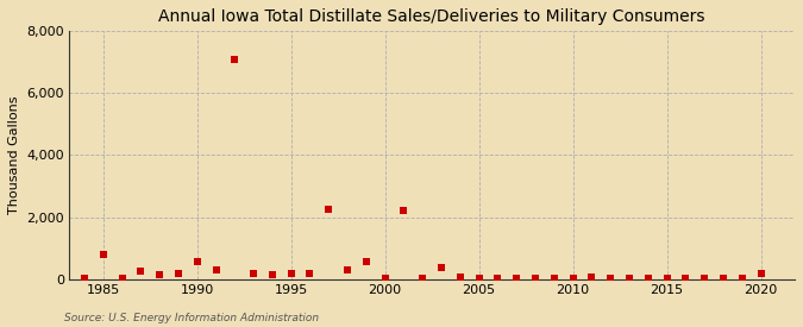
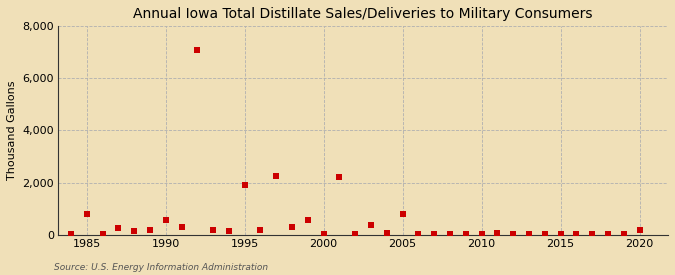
1995: 180 -> 1,900
2005: 20 -> 800
